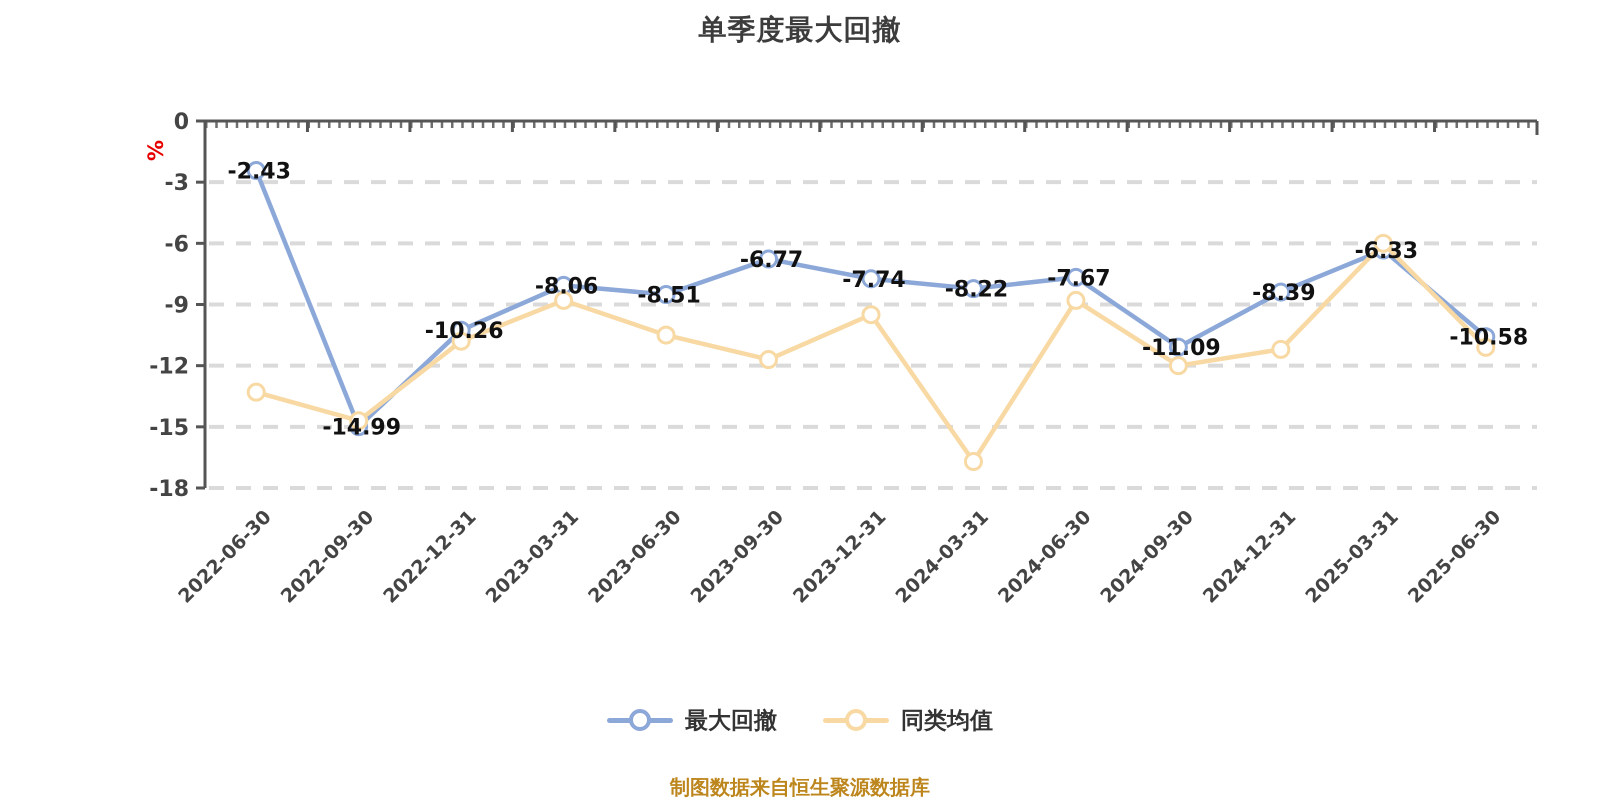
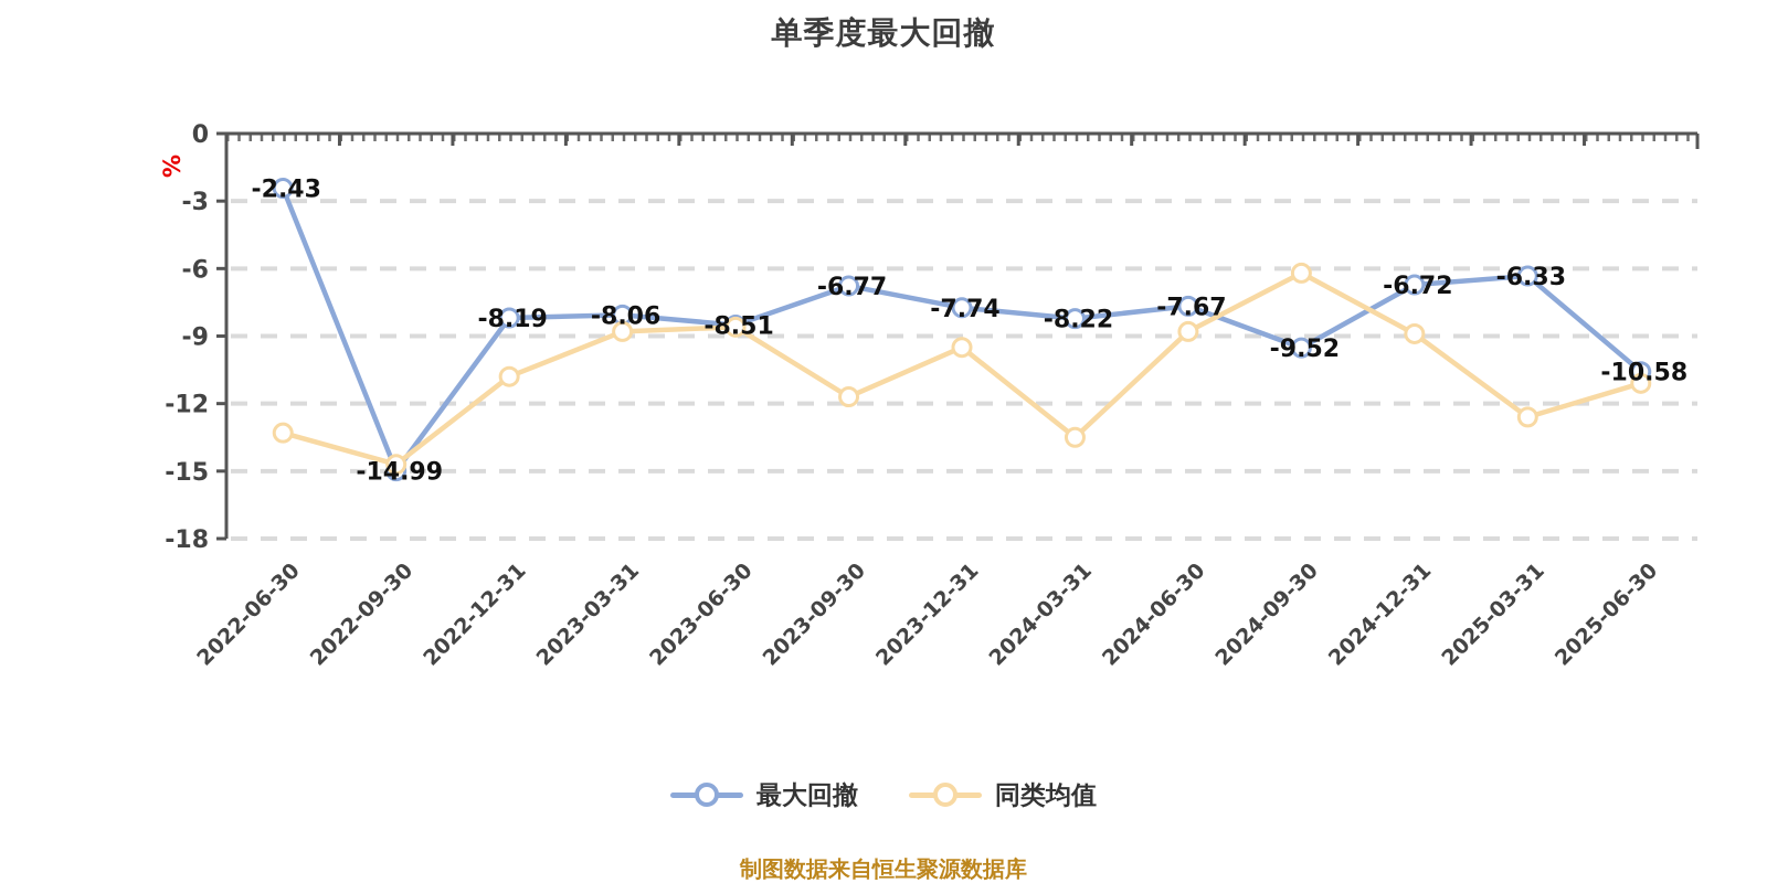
最大回撤/2022-12-31: -10.26 -> -8.19
同类均值/2023-06-30: -10.5 -> -8.6
同类均值/2024-03-31: -16.7 -> -13.5
最大回撤/2024-09-30: -11.09 -> -9.52
同类均值/2024-09-30: -12.0 -> -6.2
最大回撤/2024-12-31: -8.39 -> -6.72
同类均值/2024-12-31: -11.2 -> -8.9
同类均值/2025-03-31: -6.0 -> -12.6
